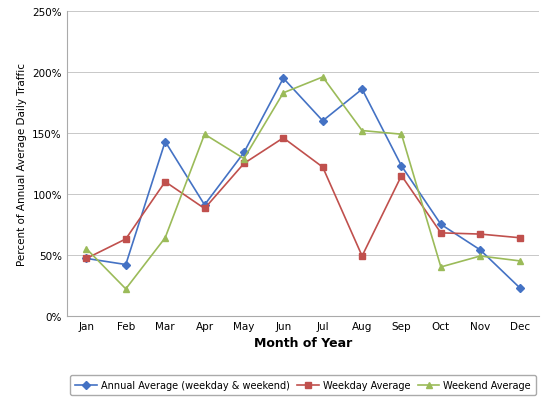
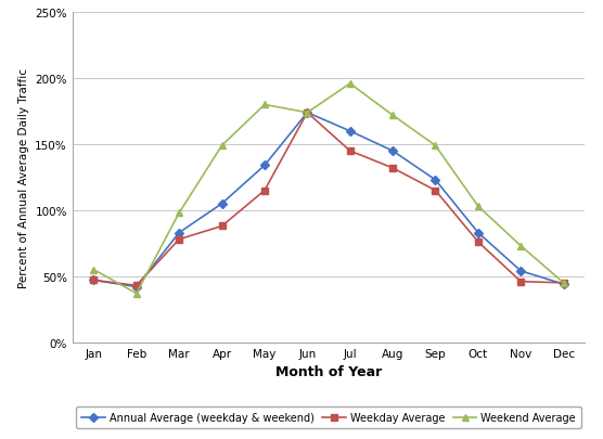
Weekday Average/Feb: 63% -> 43%
Weekend Average/Feb: 22% -> 37%
Annual Average (weekday & weekend)/Mar: 143% -> 83%
Weekday Average/Mar: 110% -> 78%
Weekend Average/Mar: 64% -> 98%
Annual Average (weekday & weekend)/Apr: 91% -> 105%
Weekday Average/May: 125% -> 115%
Weekend Average/May: 129% -> 180%
Annual Average (weekday & weekend)/Jun: 195% -> 174%
Weekday Average/Jun: 146% -> 174%
Weekend Average/Jun: 183% -> 174%
Weekday Average/Jul: 122% -> 145%
Annual Average (weekday & weekend)/Aug: 186% -> 145%
Weekday Average/Aug: 49% -> 132%
Weekend Average/Aug: 152% -> 172%
Annual Average (weekday & weekend)/Oct: 75% -> 83%
Weekday Average/Oct: 68% -> 76%
Weekend Average/Oct: 40% -> 103%
Weekday Average/Nov: 67% -> 46%
Weekend Average/Nov: 49% -> 73%
Annual Average (weekday & weekend)/Dec: 23% -> 44%
Weekday Average/Dec: 64% -> 45%
